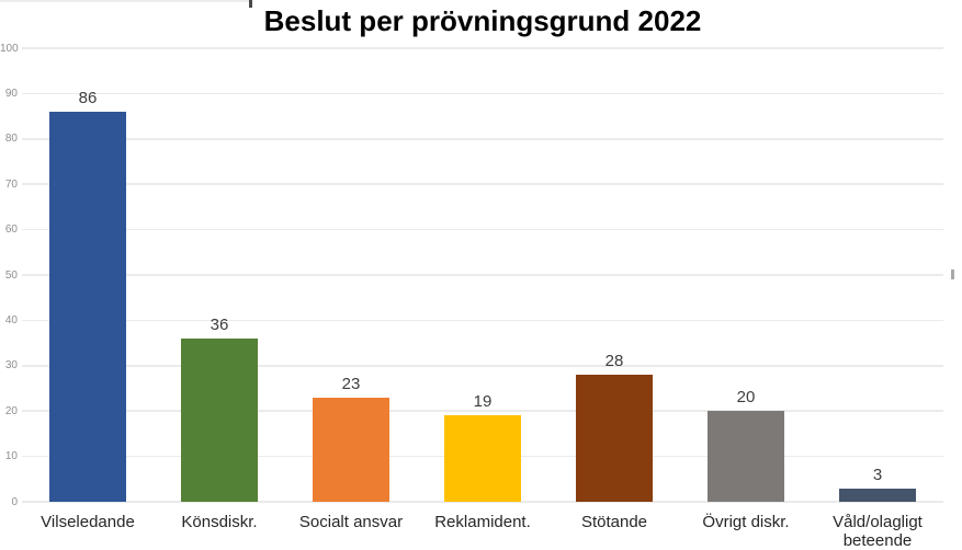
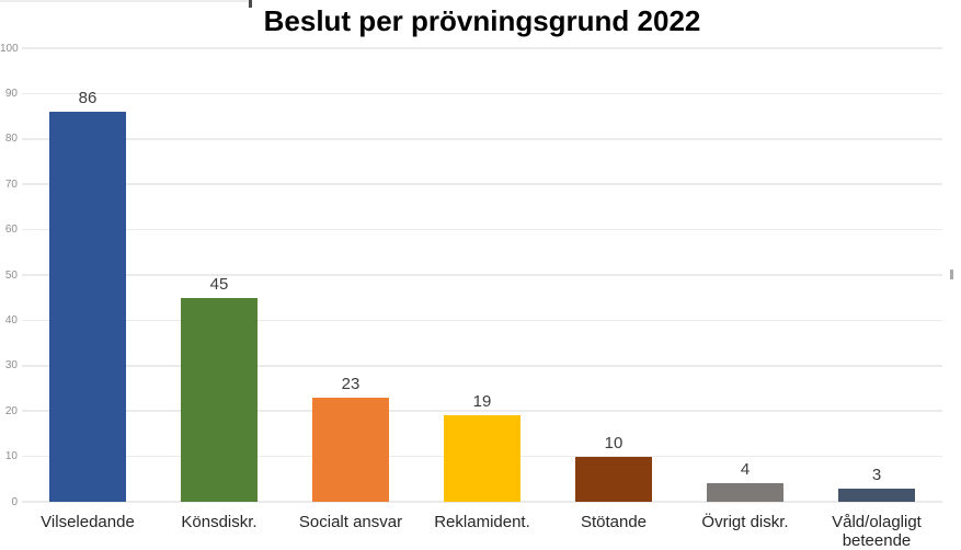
Könsdiskr.: 36 -> 45
Stötande: 28 -> 10
Övrigt diskr.: 20 -> 4
